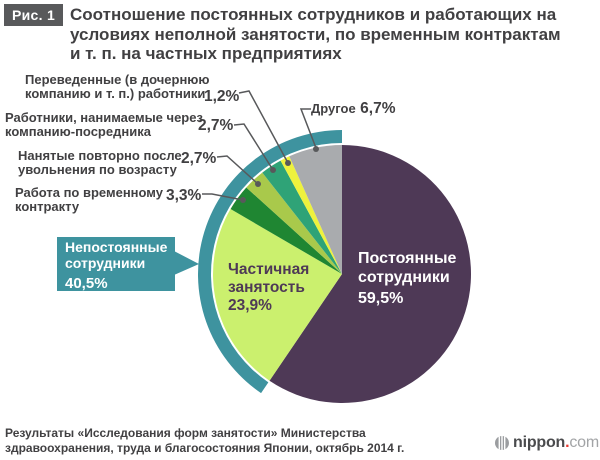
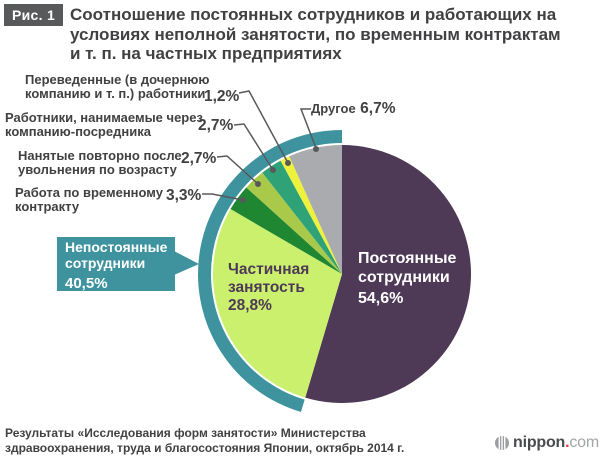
Постоянные сотрудники: 59,5% -> 54,6%
Частичная занятость: 23,9% -> 28,8%
